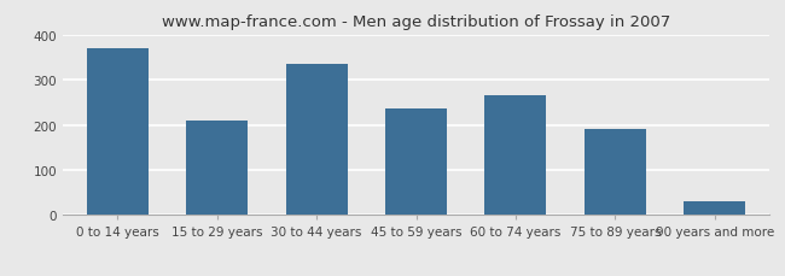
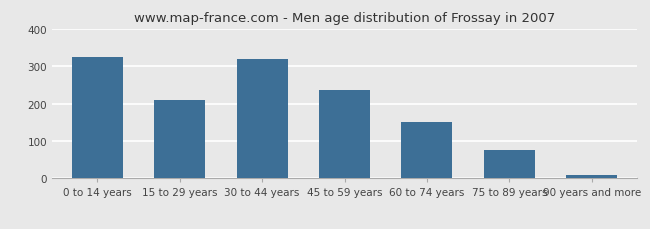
0 to 14 years: 370 -> 325
30 to 44 years: 335 -> 320
60 to 74 years: 265 -> 150
75 to 89 years: 190 -> 75
90 years and more: 30 -> 10
